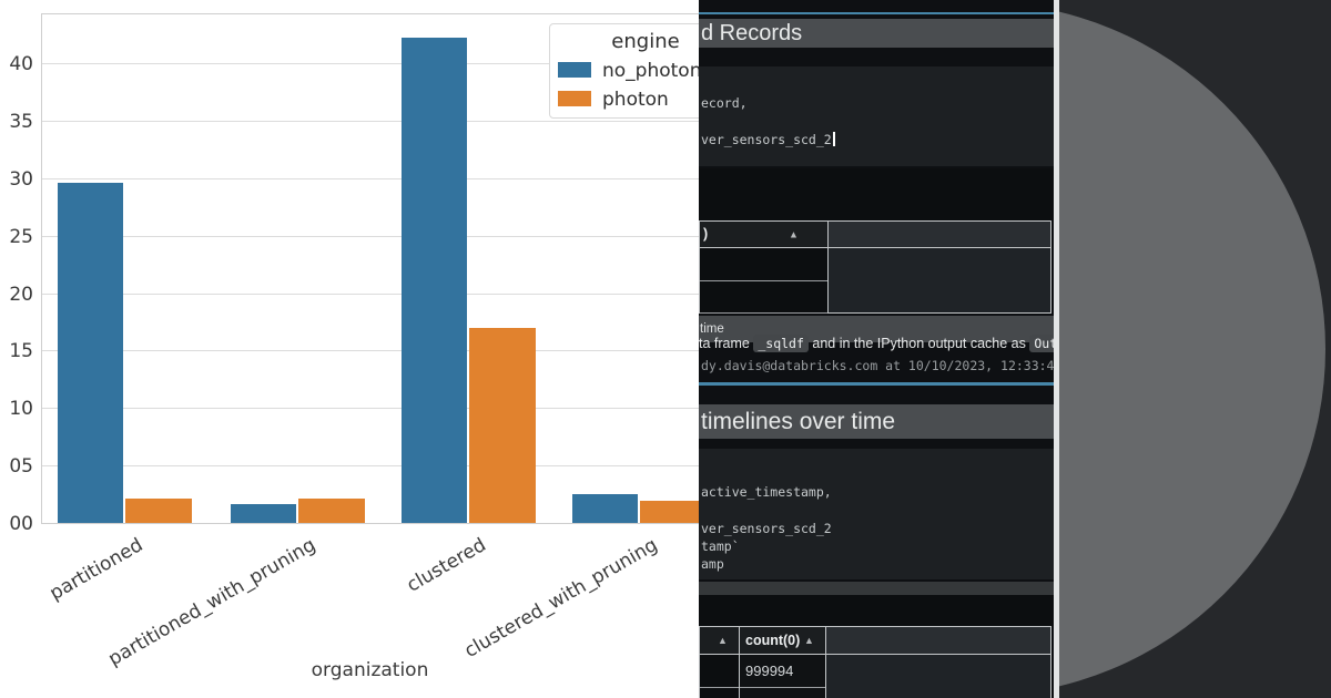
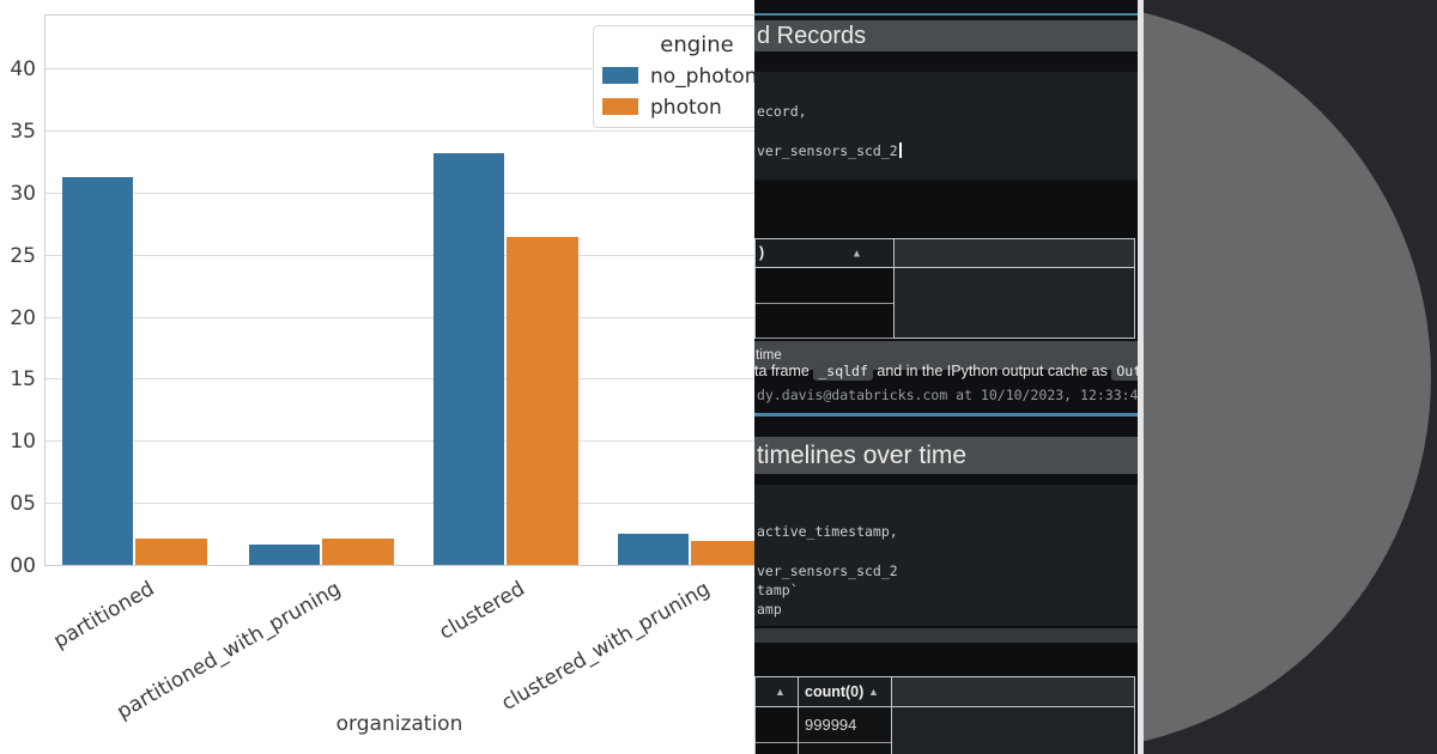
no_photon/partitioned: 29.6 -> 31.2
no_photon/clustered: 42.2 -> 33.2
photon/clustered: 17.0 -> 26.4
